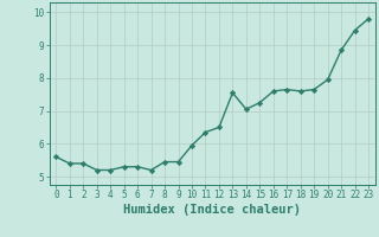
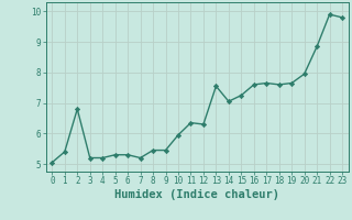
0: 5.60 -> 5.05
2: 5.40 -> 6.80
12: 6.50 -> 6.30
22: 9.45 -> 9.90
